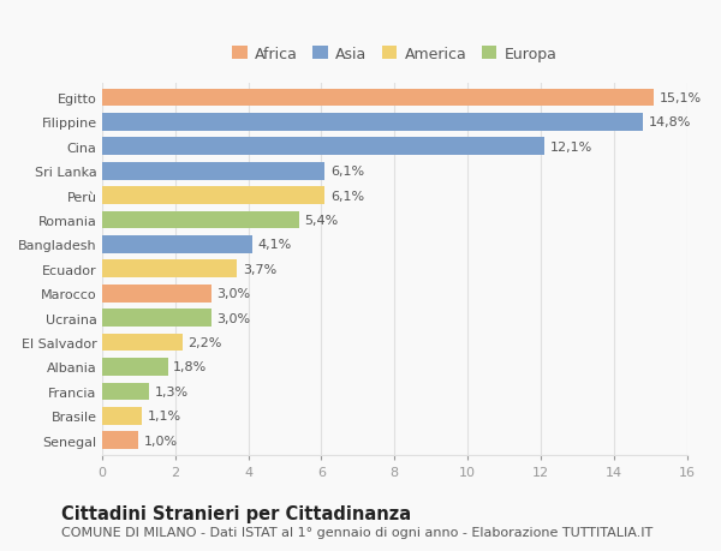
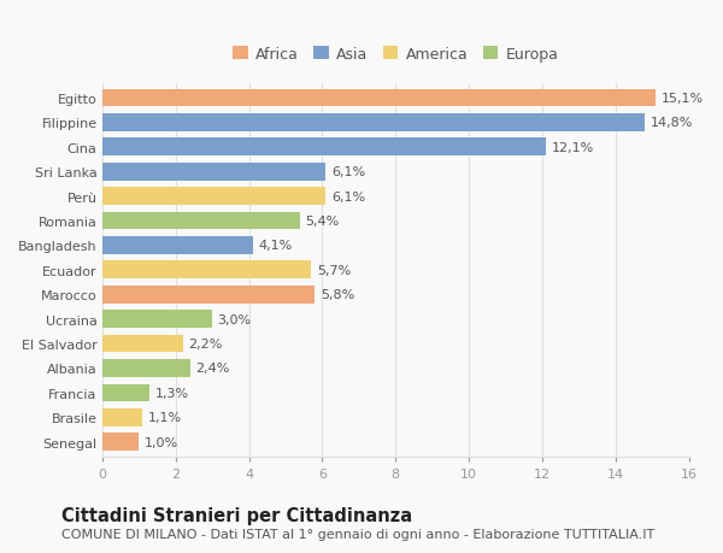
Ecuador: 3,7% -> 5,7%
Marocco: 3,0% -> 5,8%
Albania: 1,8% -> 2,4%
